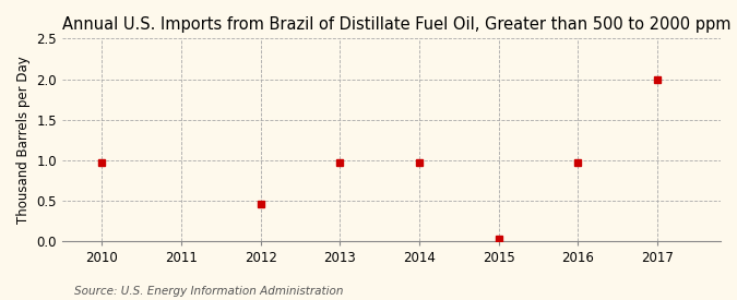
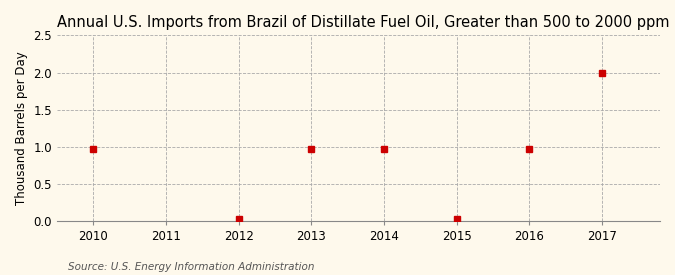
2012: 0.46 -> 0.03
